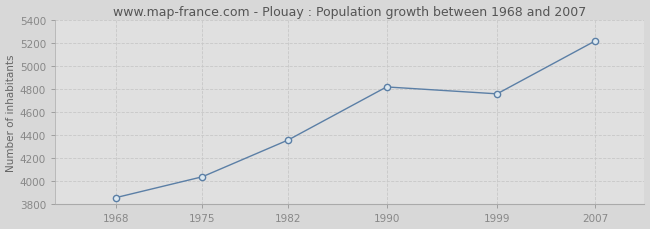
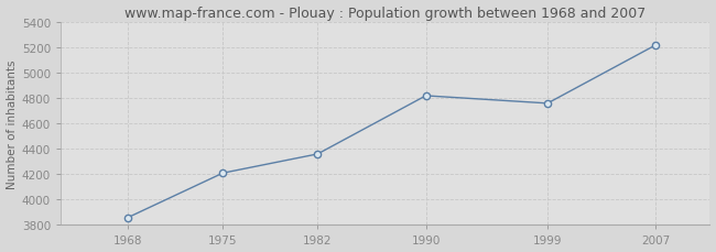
1975: 4040 -> 4210
